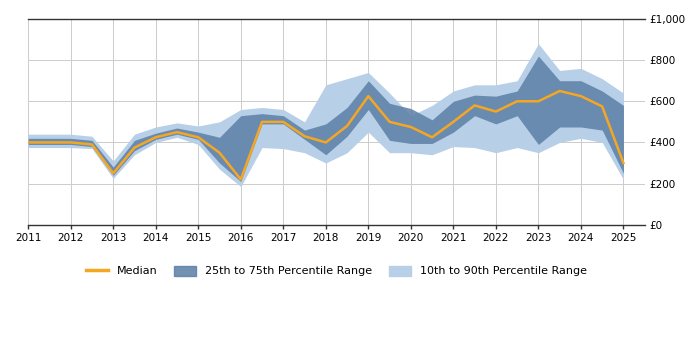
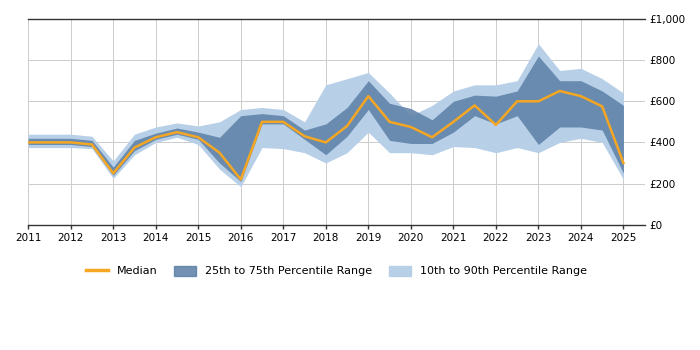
Median/2022: £550 -> £485
